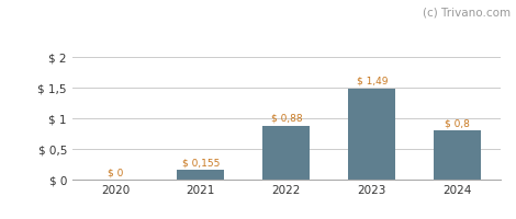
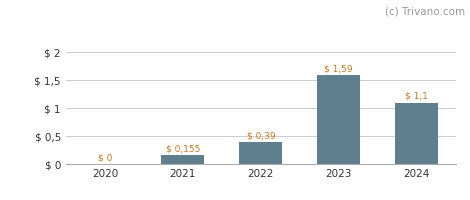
2022: 0,88 -> 0,39
2023: 1,49 -> 1,59
2024: 0,8 -> 1,1
